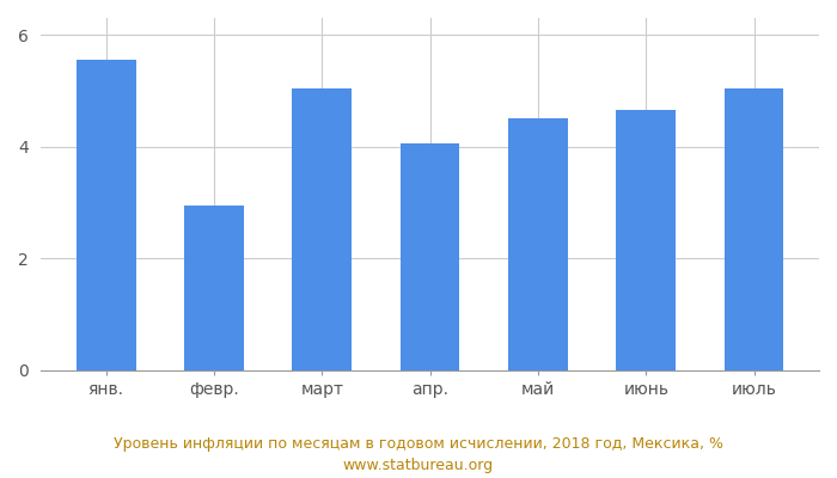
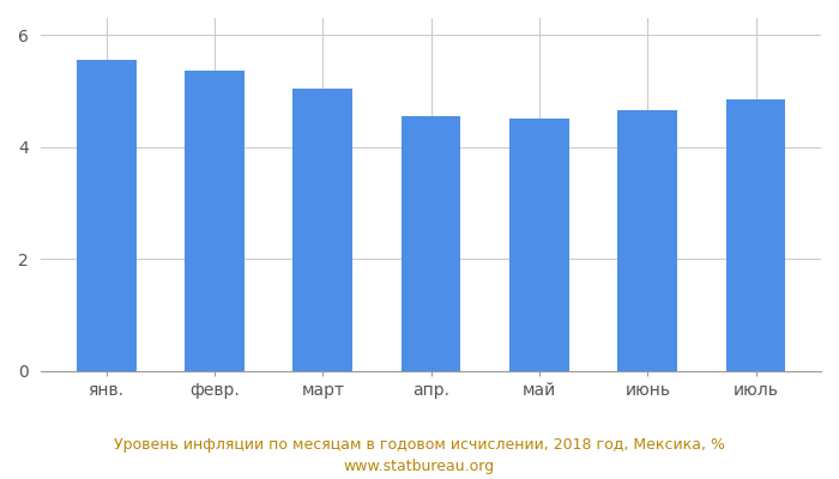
февр.: 2.95 -> 5.35
апр.: 4.05 -> 4.55
июль: 5.05 -> 4.85
